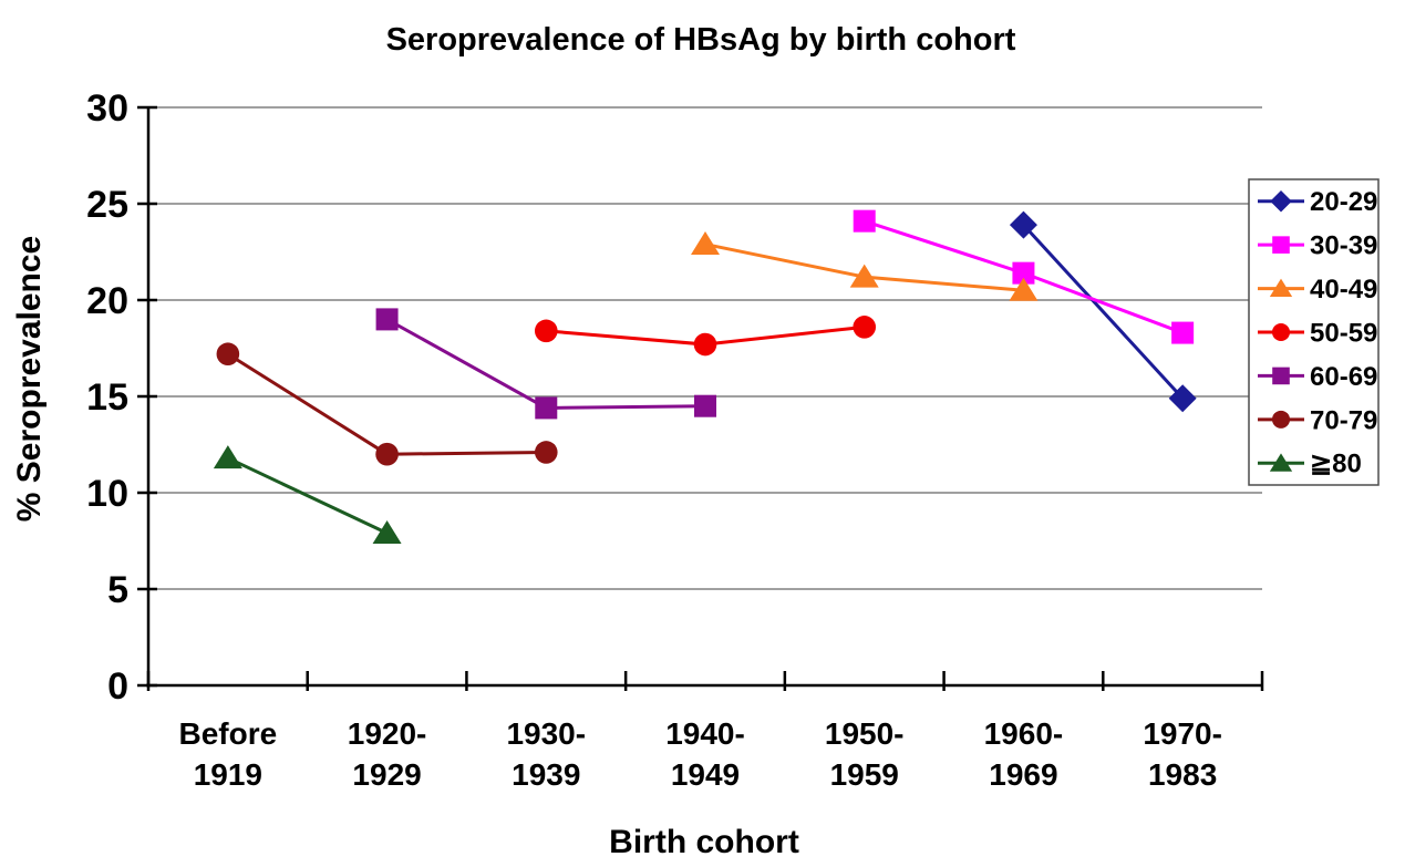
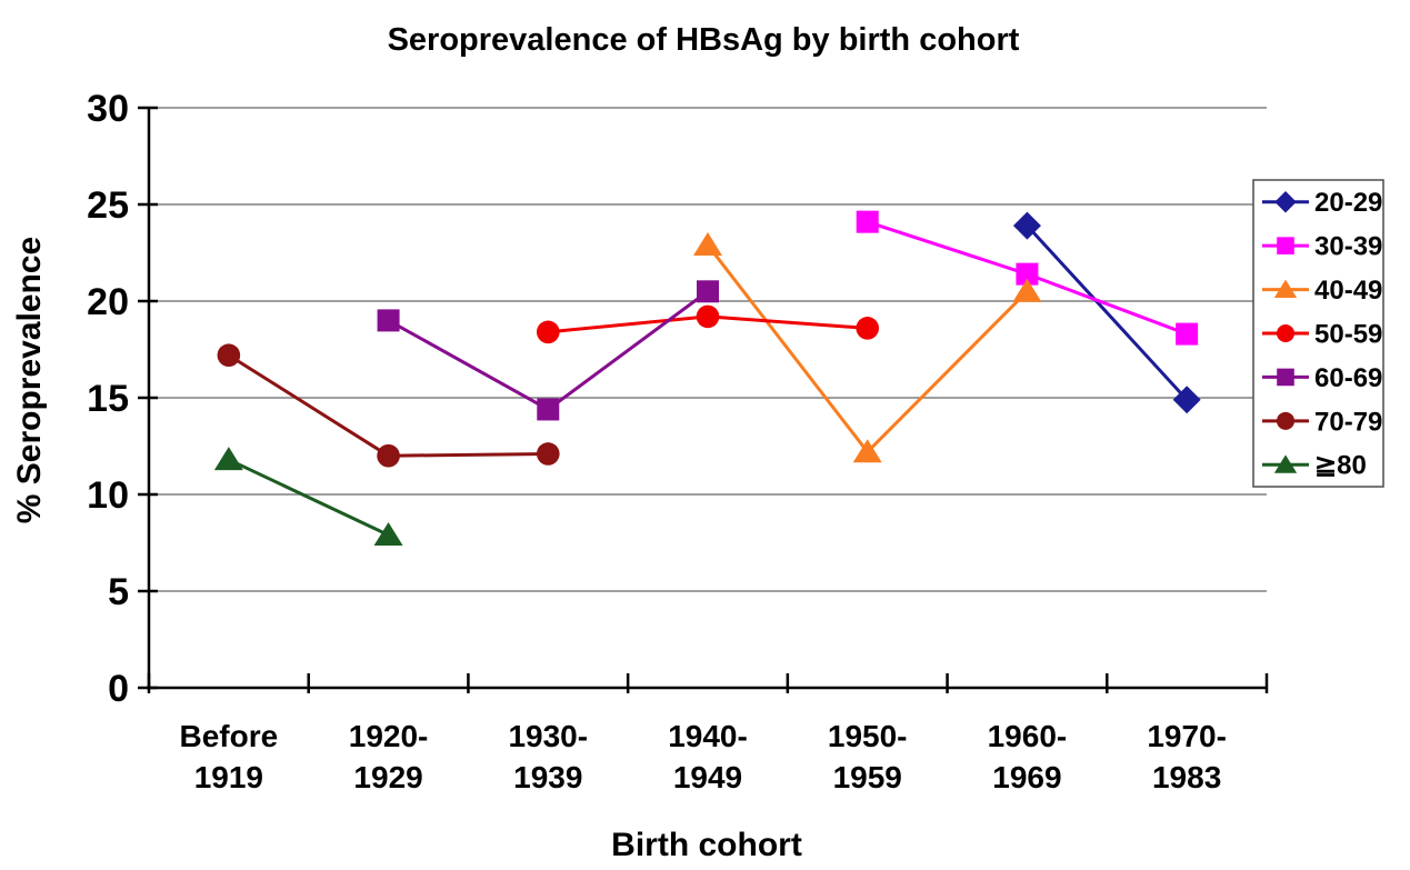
50-59/1940-1949: 17.7 -> 19.2
60-69/1940-1949: 14.5 -> 20.5
40-49/1950-1959: 21.2 -> 12.2
